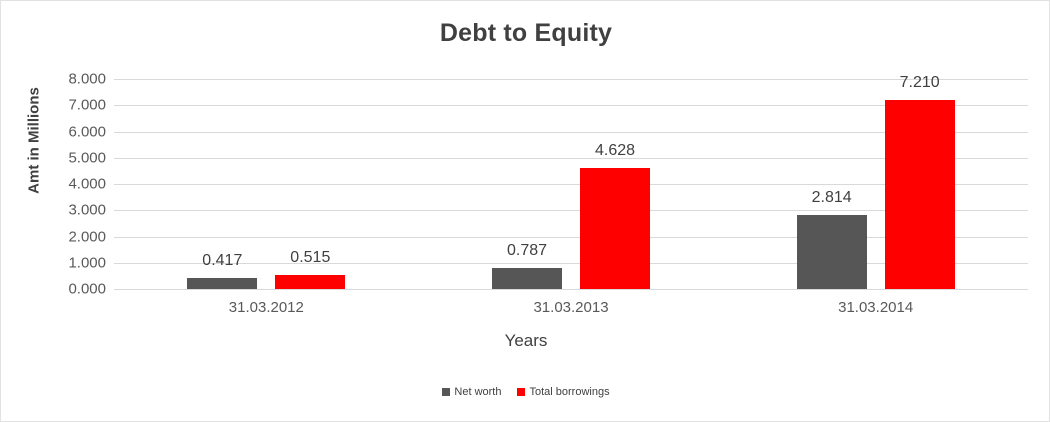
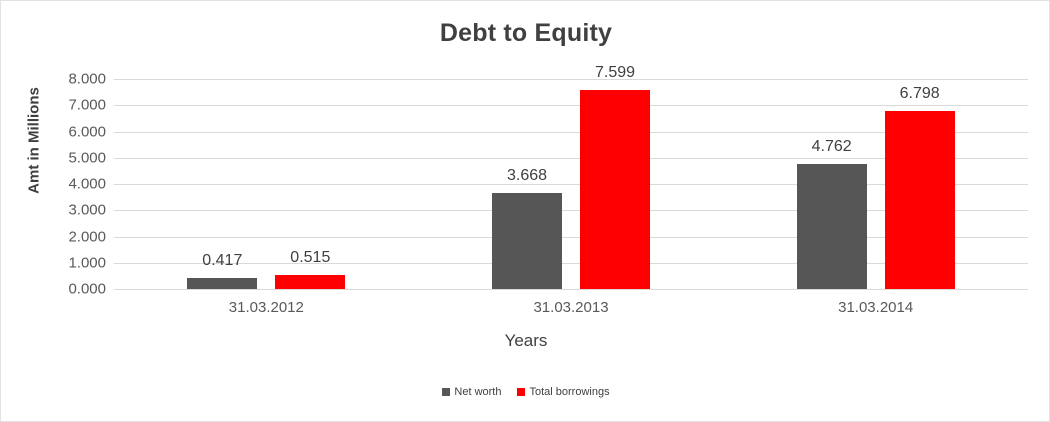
Net worth/31.03.2013: 0.787 -> 3.668
Total borrowings/31.03.2013: 4.628 -> 7.599
Net worth/31.03.2014: 2.814 -> 4.762
Total borrowings/31.03.2014: 7.210 -> 6.798
